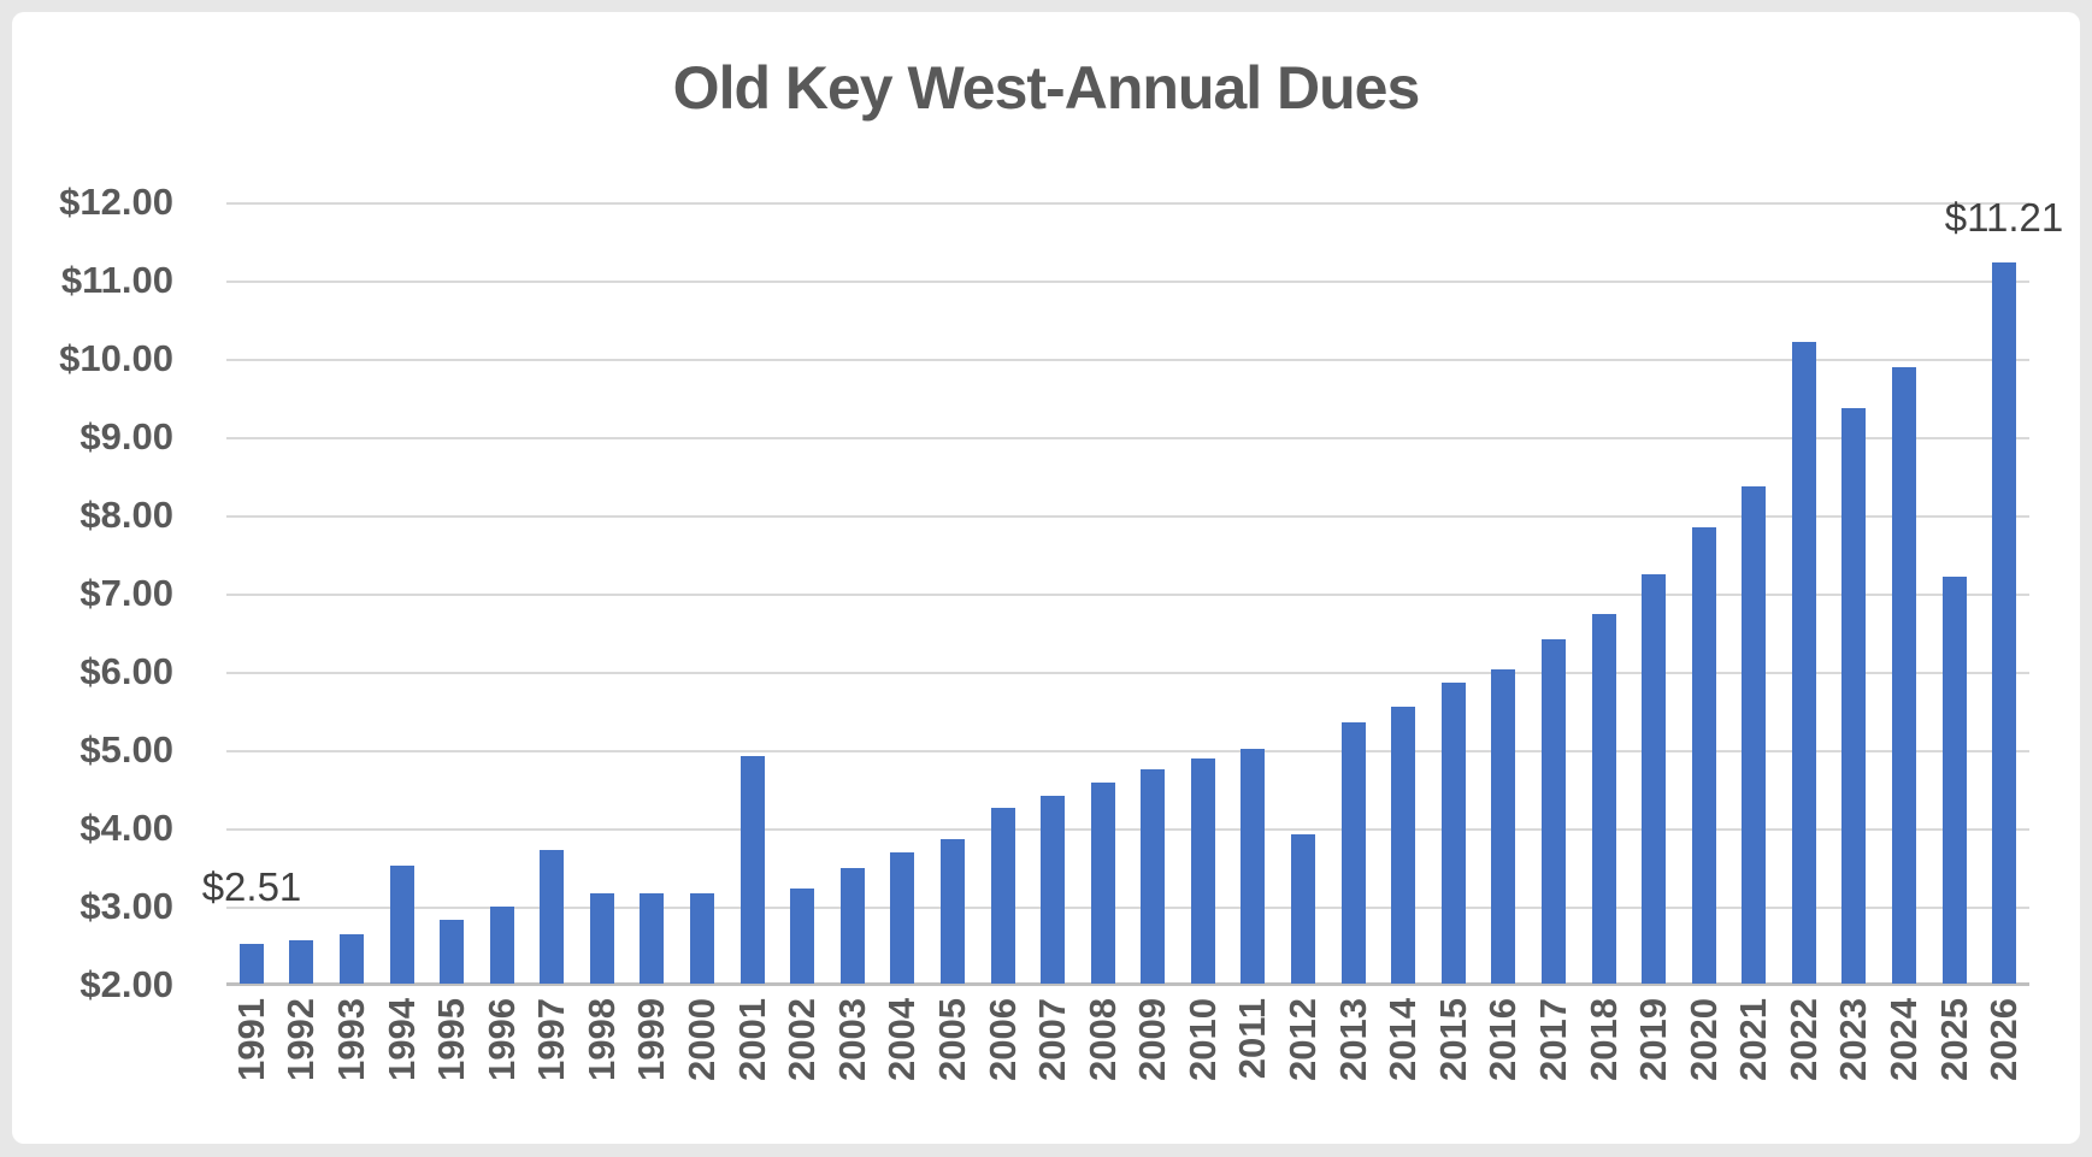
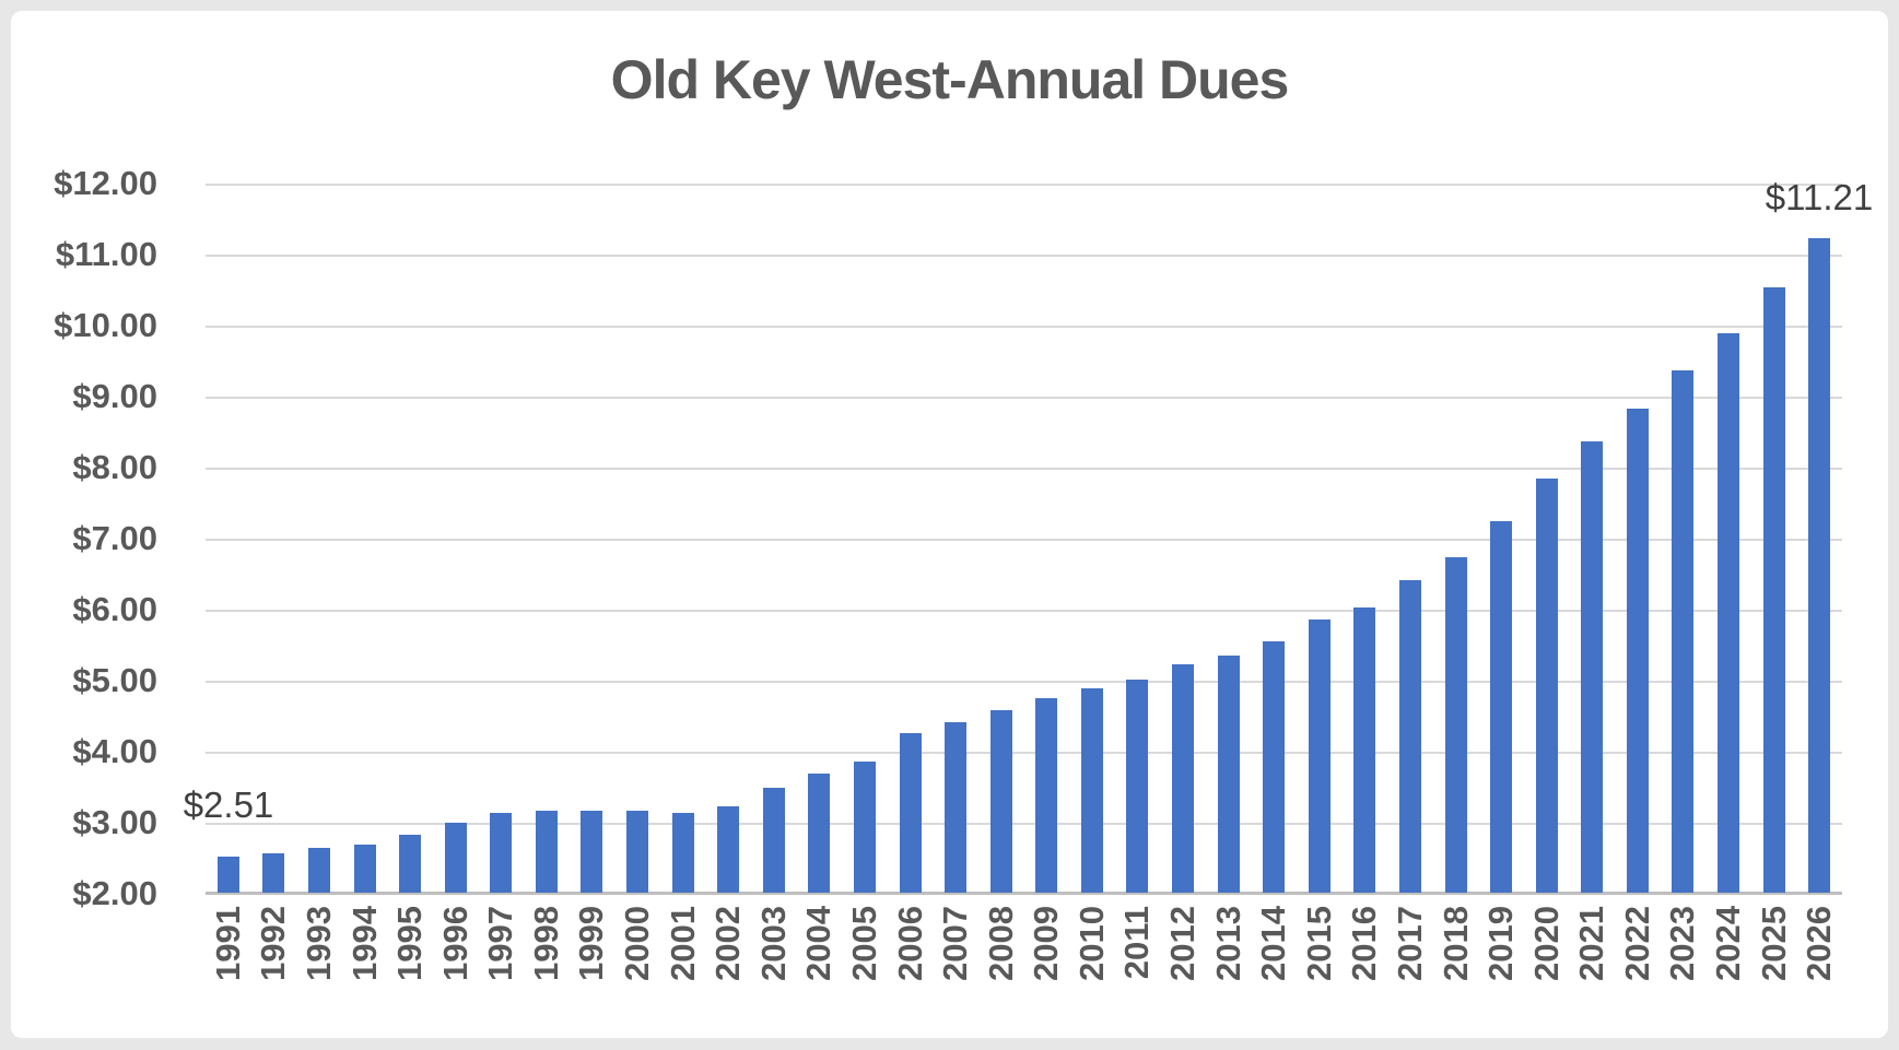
1994: $3.5 -> $2.7
1997: $3.7 -> $3.1
2001: $4.9 -> $3.1
2012: $3.9 -> $5.2
2022: $10.2 -> $8.8
2025: $7.2 -> $10.5
